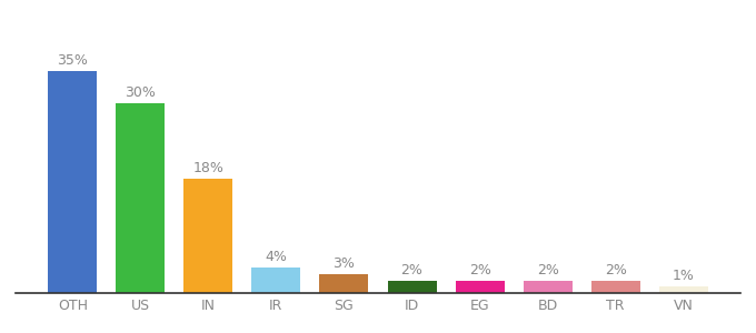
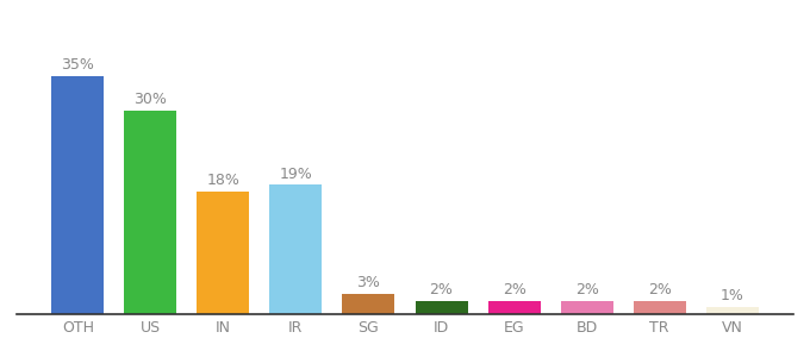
IR: 4% -> 19%
